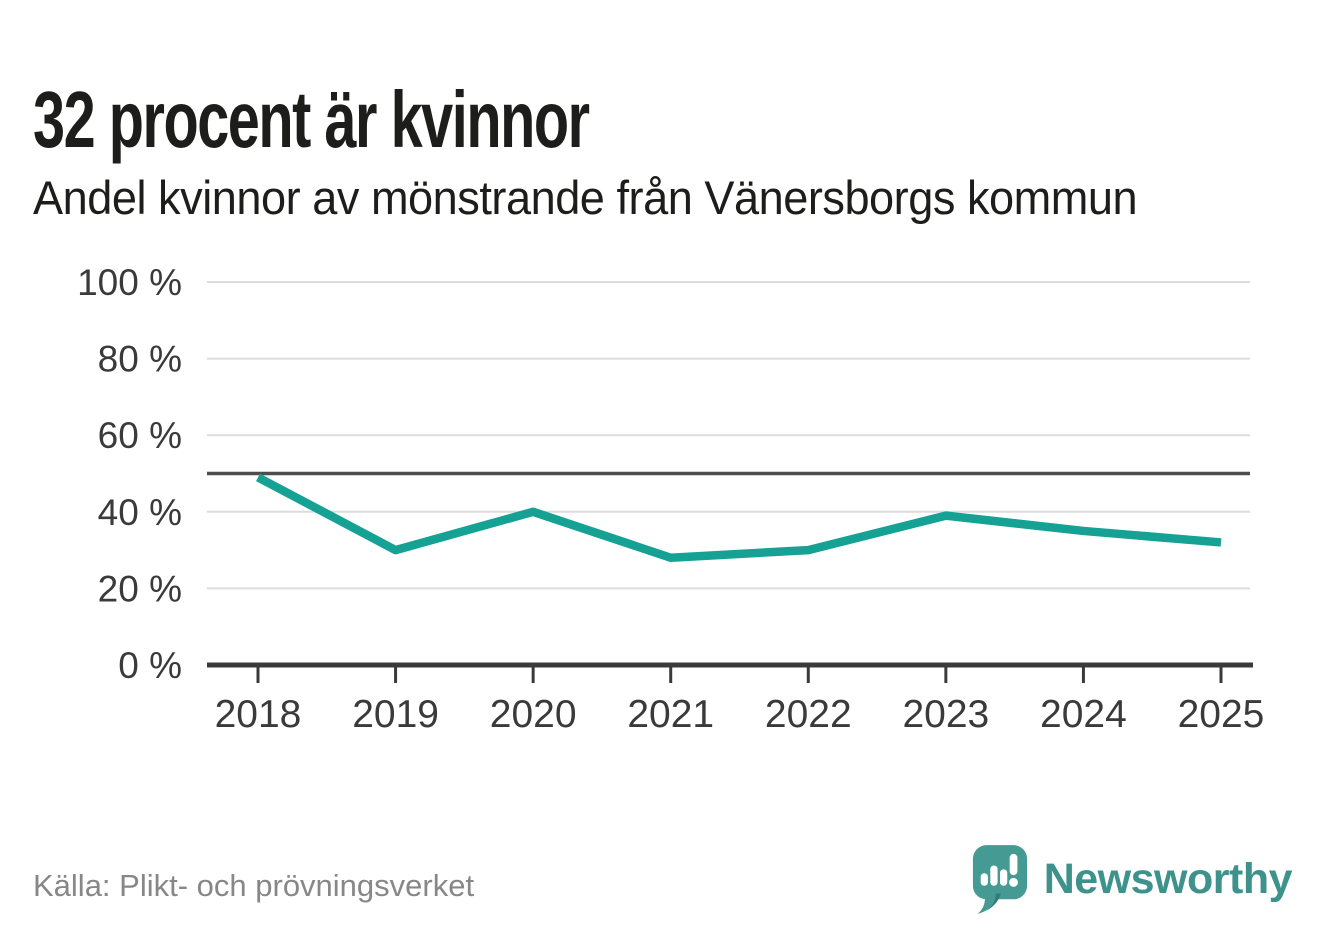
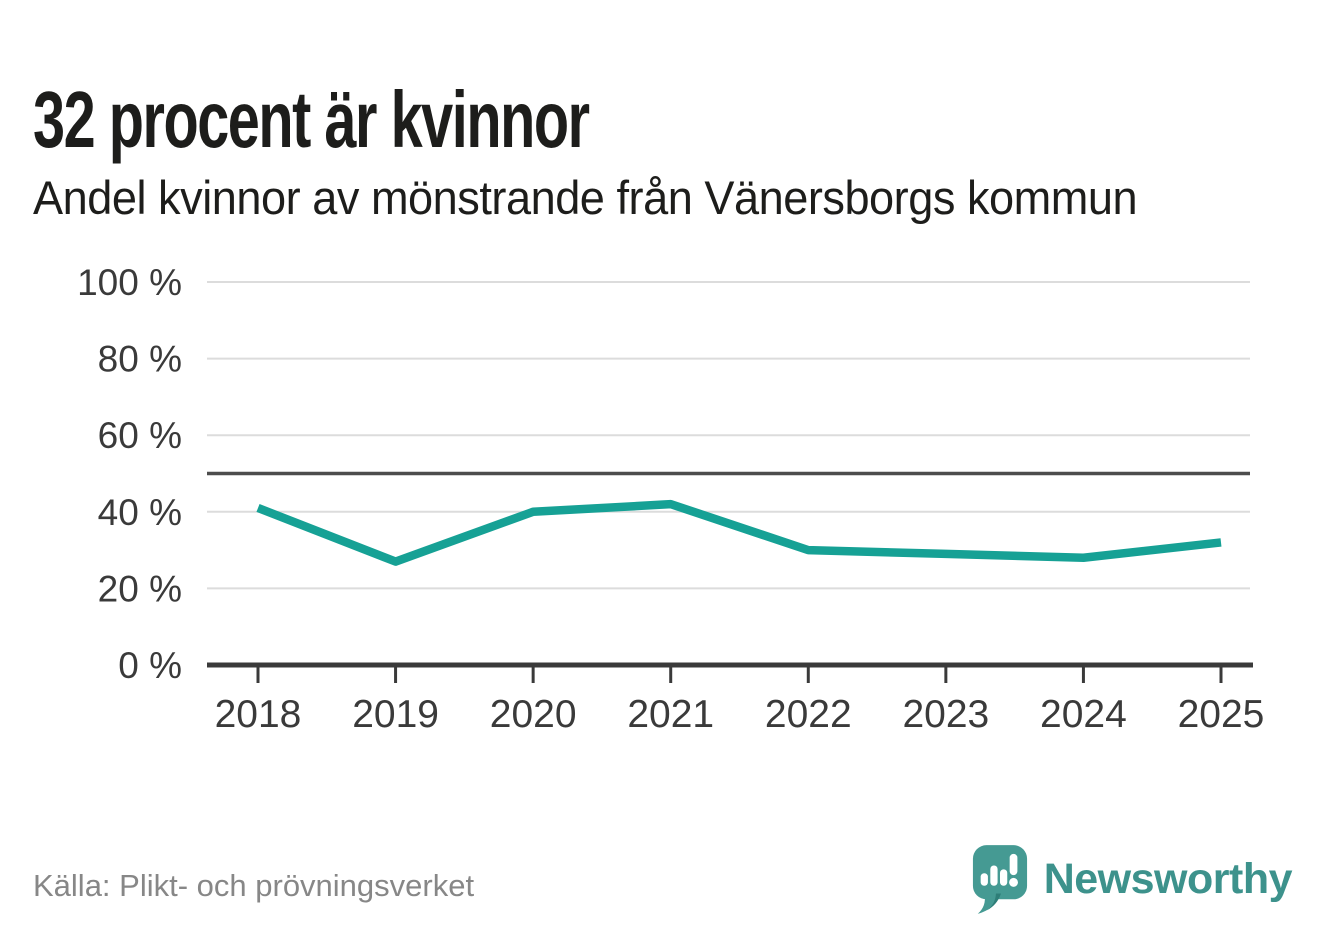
2018: 49% -> 41%
2019: 30% -> 27%
2021: 28% -> 42%
2023: 39% -> 29%
2024: 35% -> 28%
